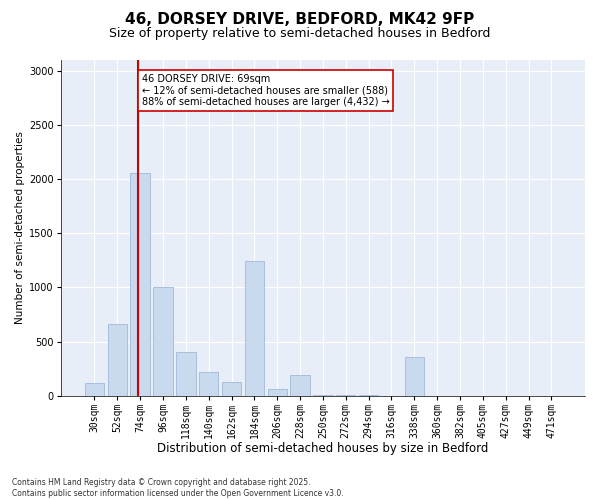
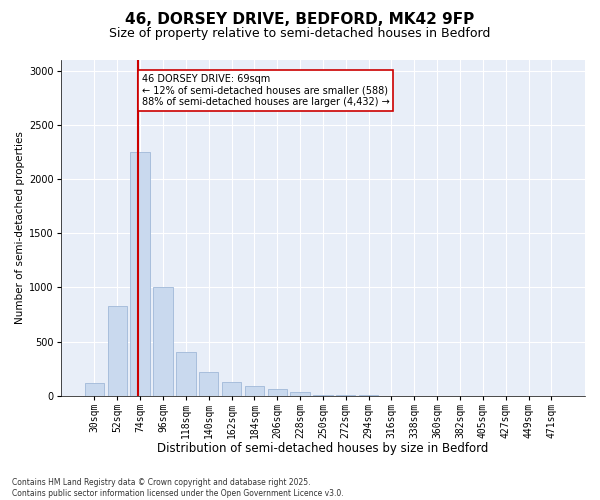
52sqm: 660 -> 830
74sqm: 2060 -> 2250
184sqm: 1240 -> 90
228sqm: 190 -> 30
338sqm: 360 -> 0
